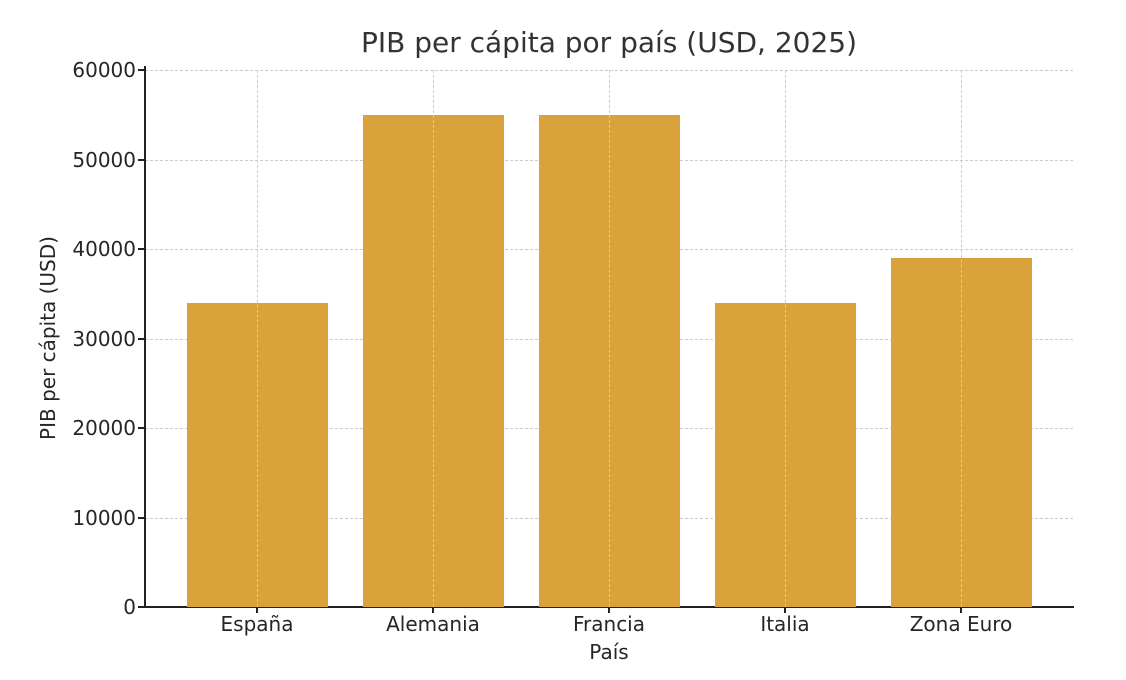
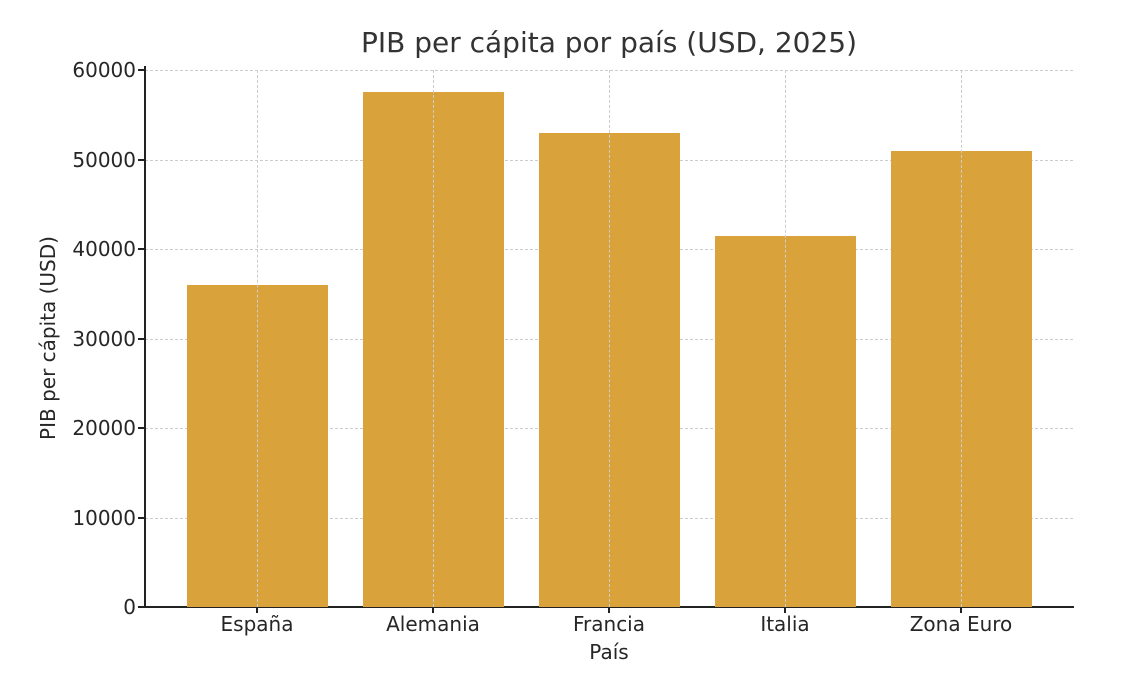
España: 34000 -> 36000
Alemania: 55000 -> 58000
Francia: 55000 -> 53000
Italia: 34000 -> 42000
Zona Euro: 39000 -> 51000
